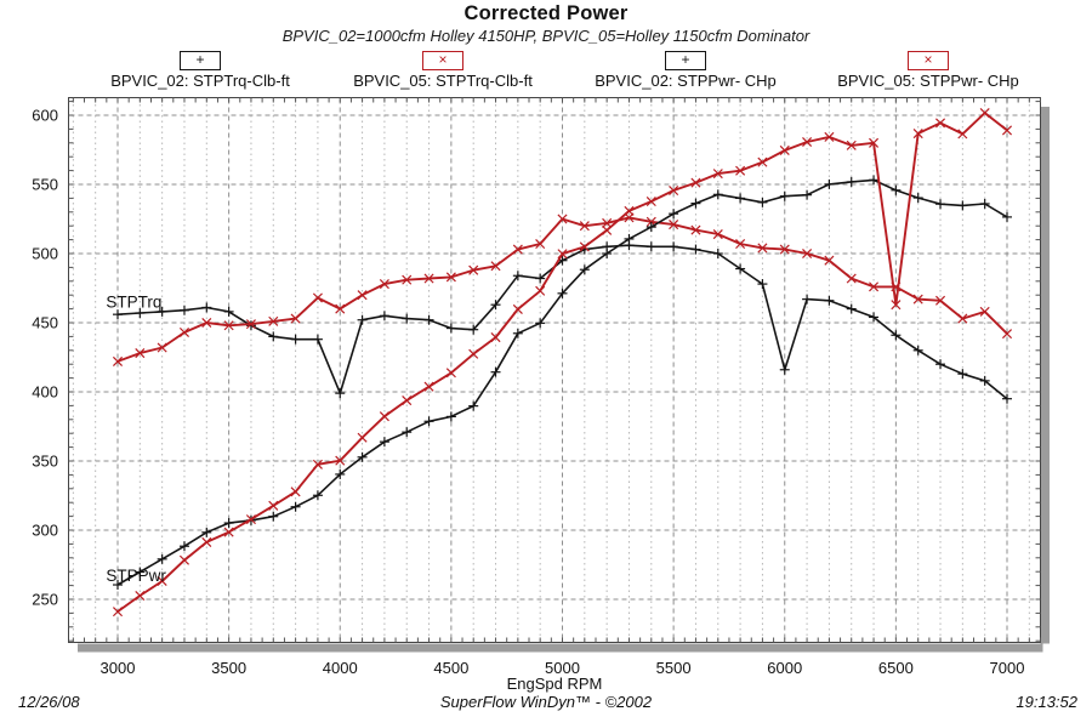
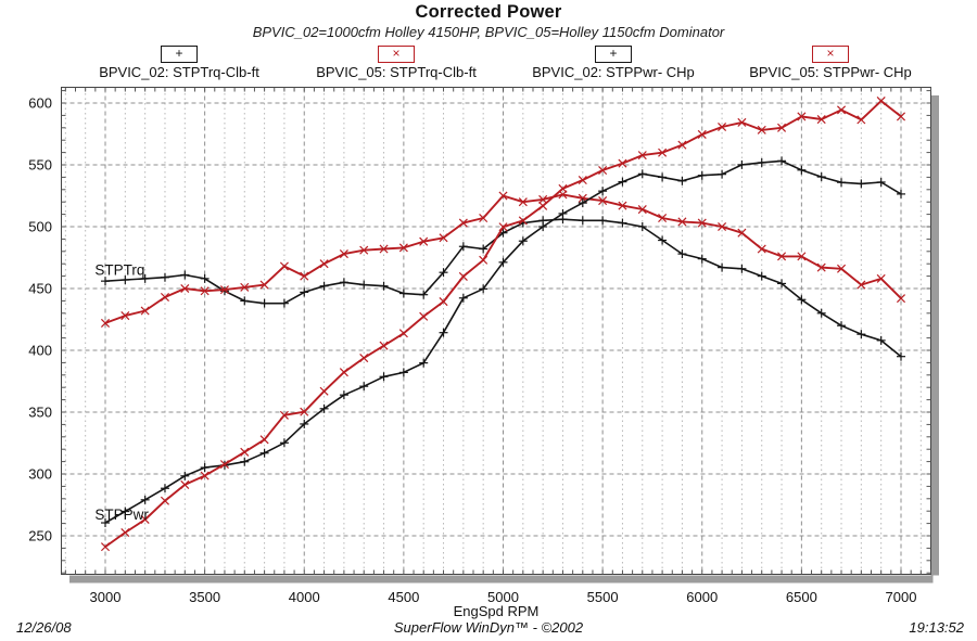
BPVIC_02: STPTrq-Clb-ft/4000: 399 -> 447
BPVIC_02: STPTrq-Clb-ft/6000: 416 -> 474
BPVIC_05: STPPwr- CHp/6500: 463 -> 589
